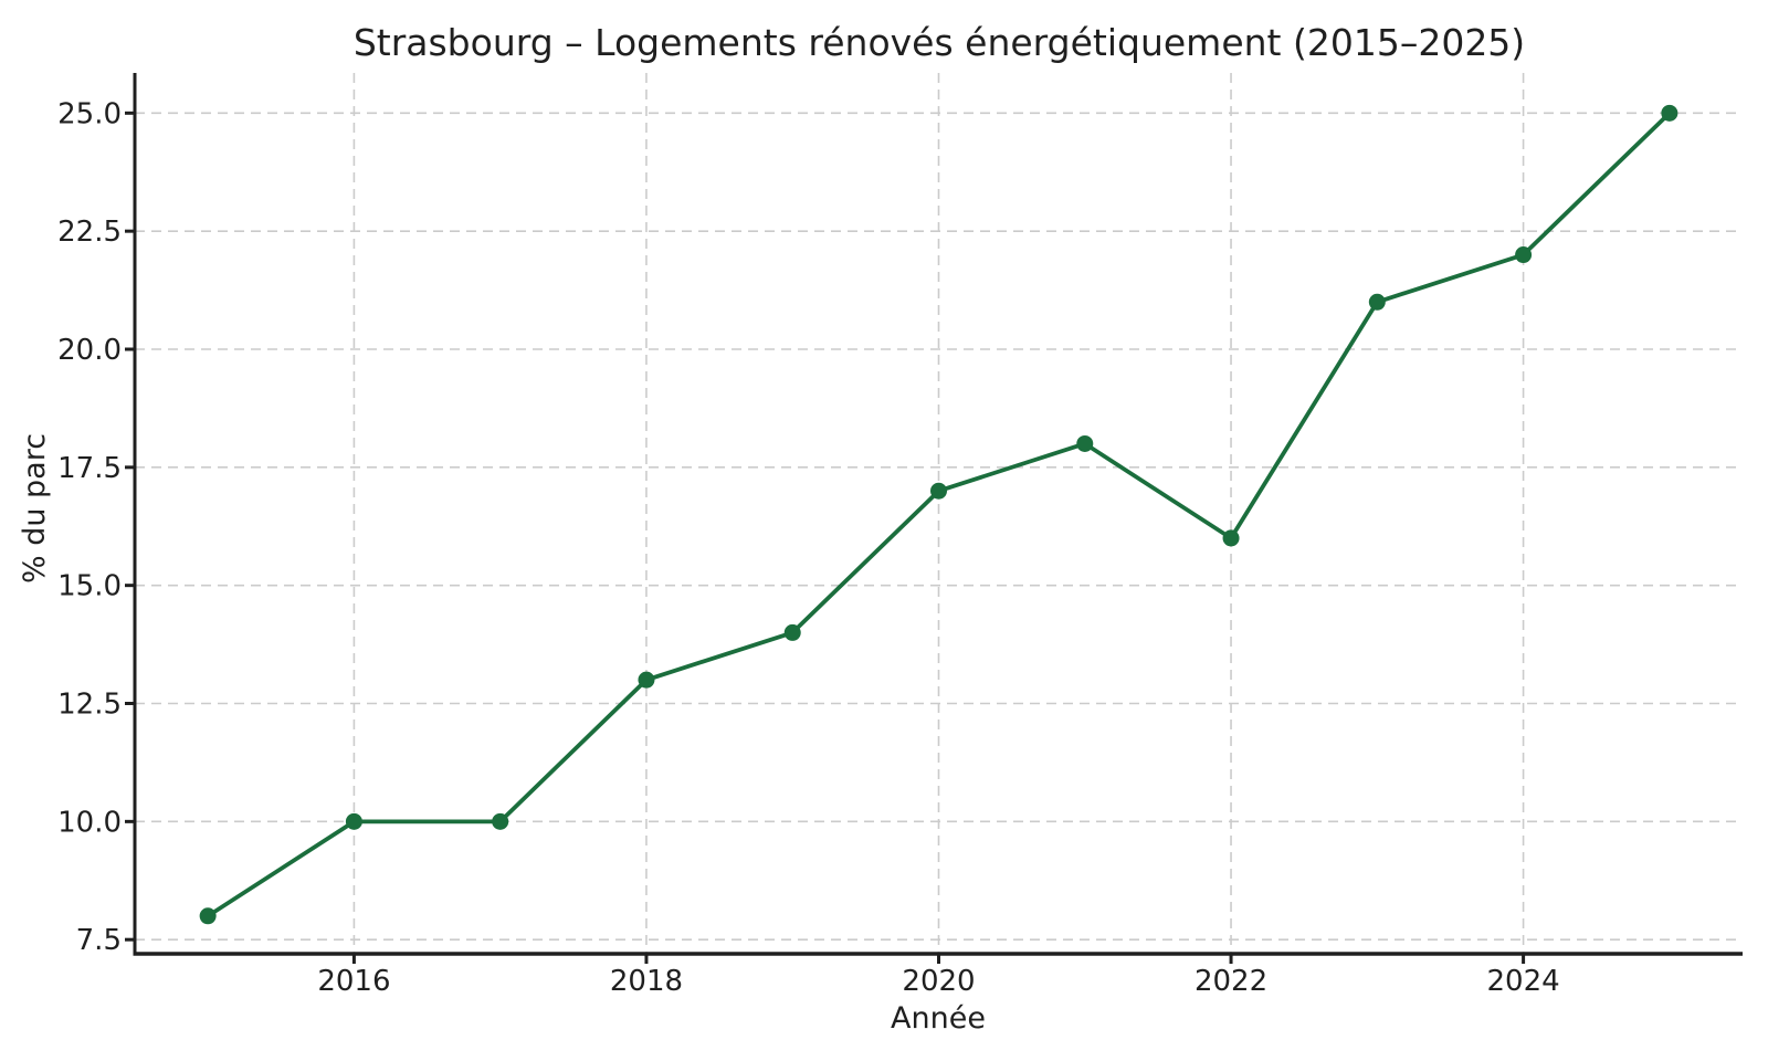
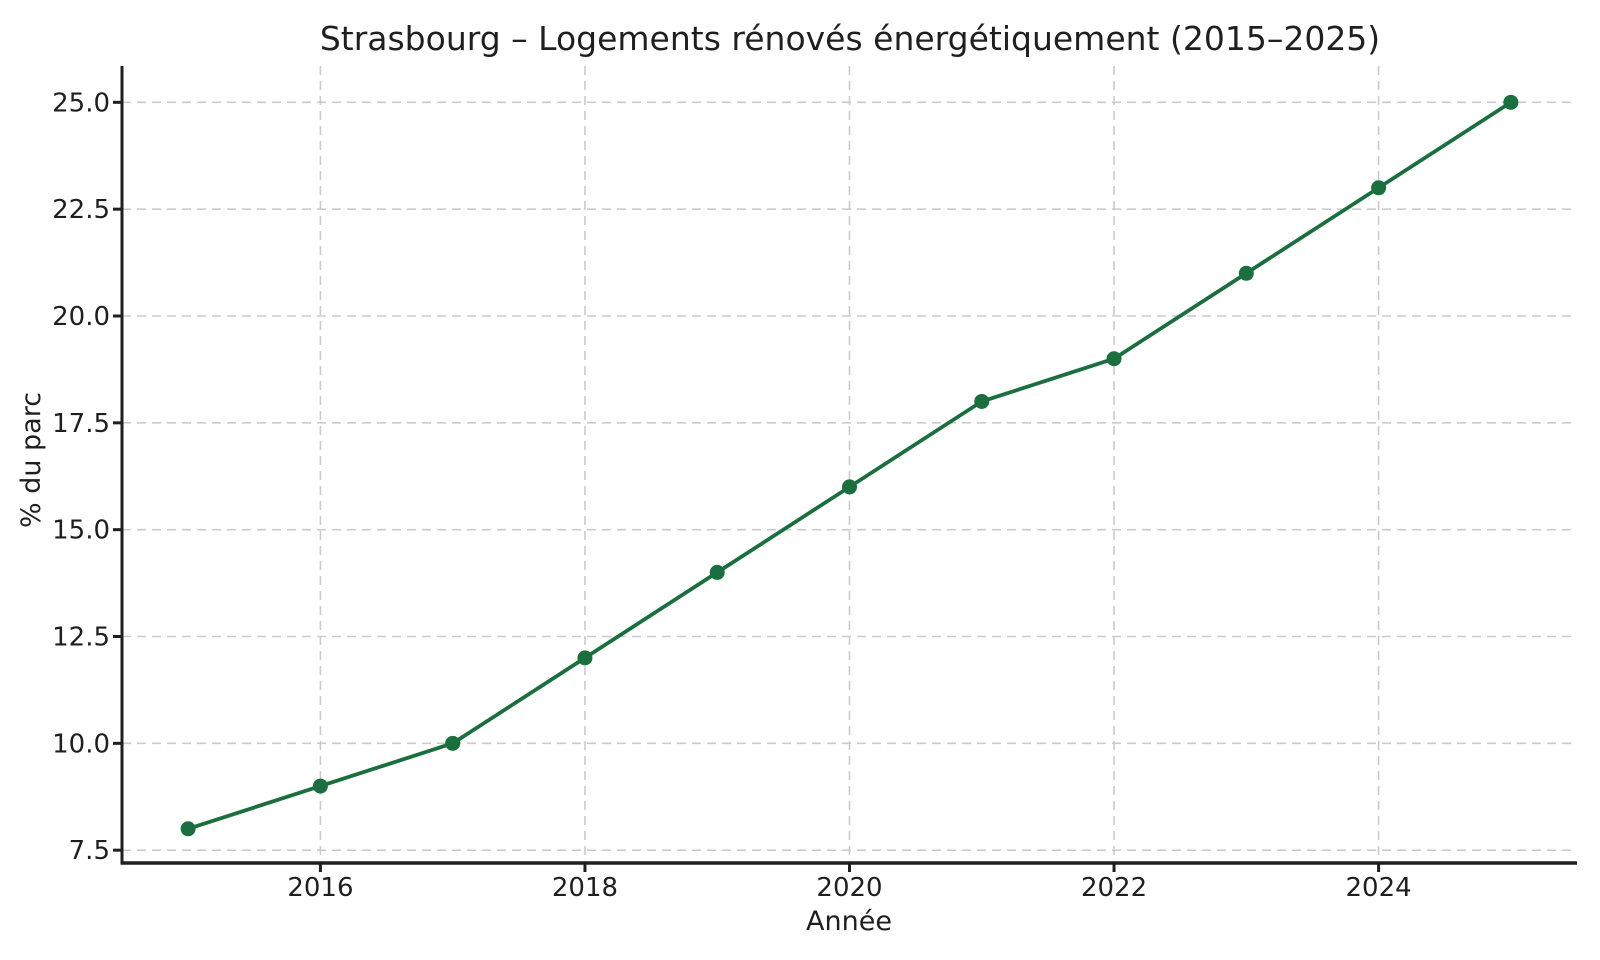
2016: 10 -> 9
2018: 13 -> 12
2020: 17 -> 16
2022: 16 -> 19
2024: 22 -> 23
